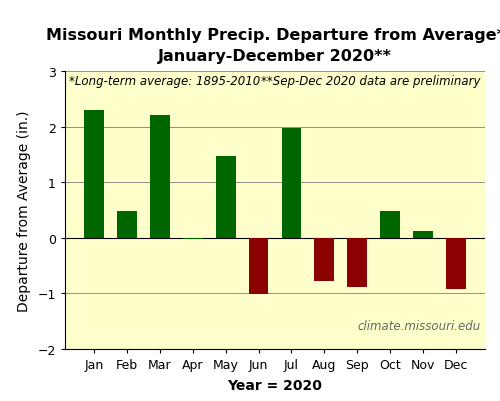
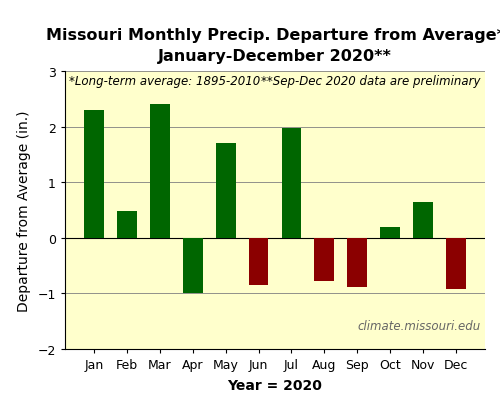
Mar: 2.22 -> 2.42
Apr: -0.03 -> -1.00
May: 1.47 -> 1.70
Jun: -1.02 -> -0.86
Oct: 0.48 -> 0.20
Nov: 0.13 -> 0.64
